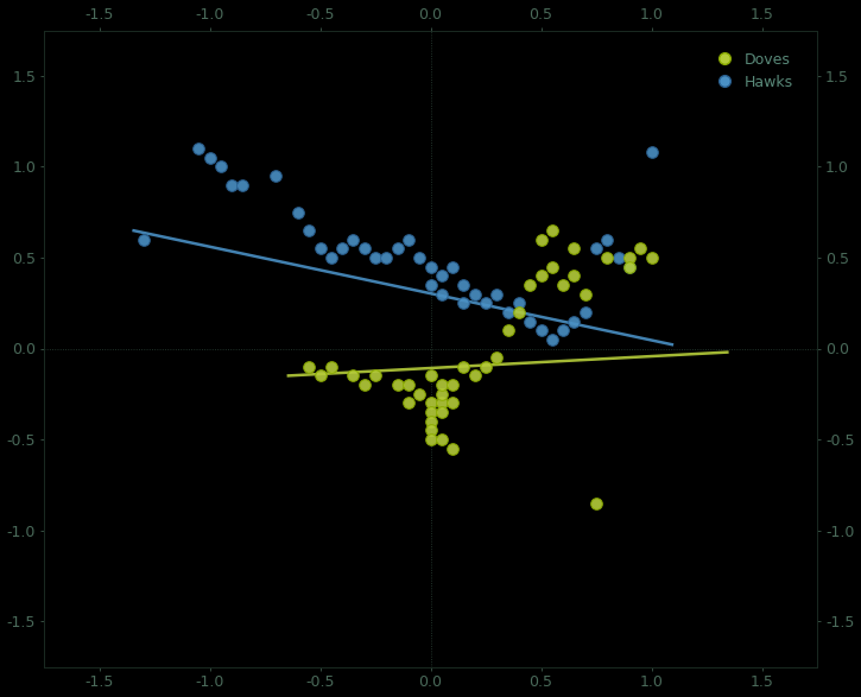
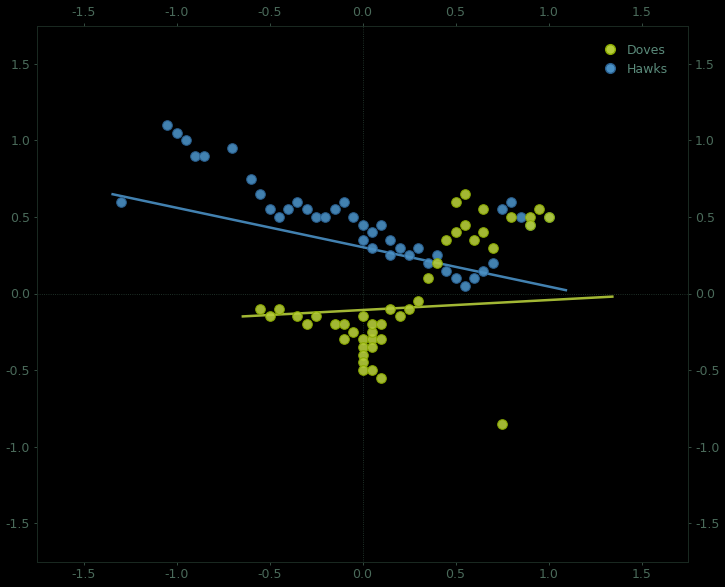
Hawks/1.0: 1.08 -> 0.50
